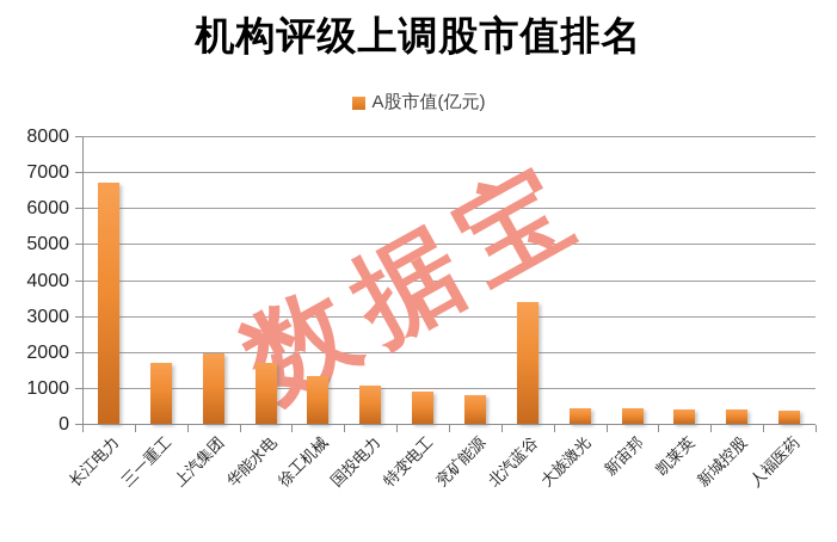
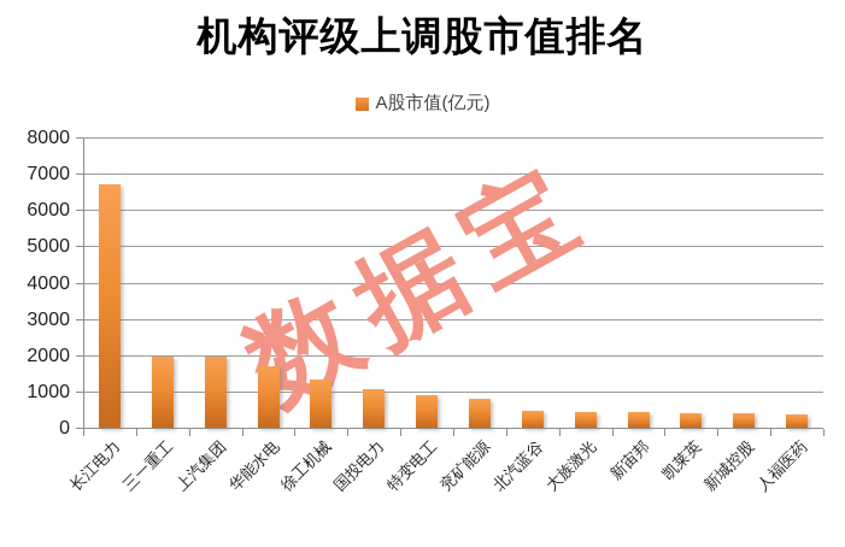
三一重工: 1700 -> 2000
北汽蓝谷: 3400 -> 400
